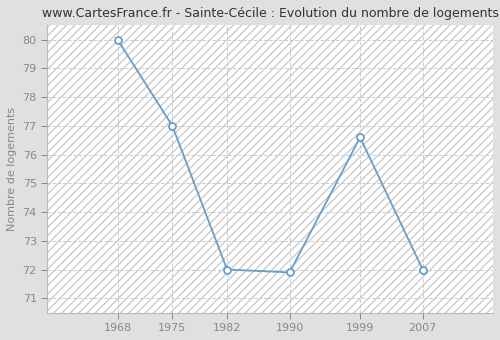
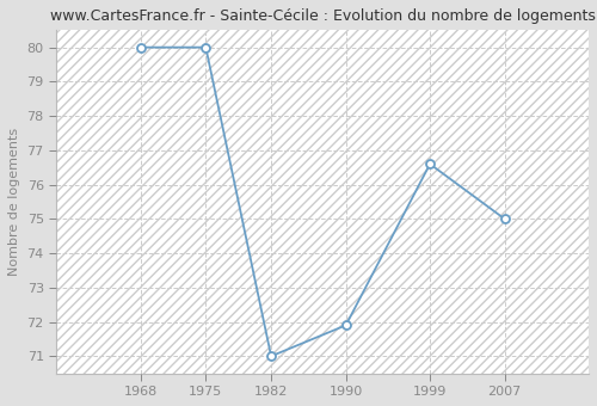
1975: 77.0 -> 80.0
1982: 72.0 -> 71.0
2007: 72.0 -> 75.0
